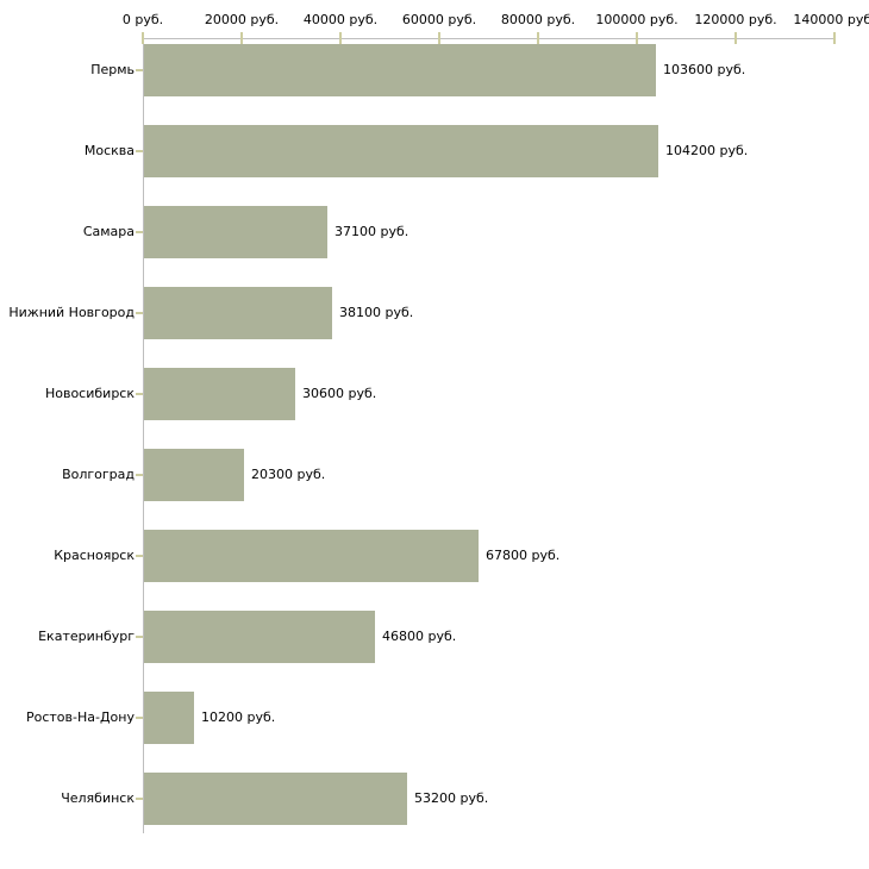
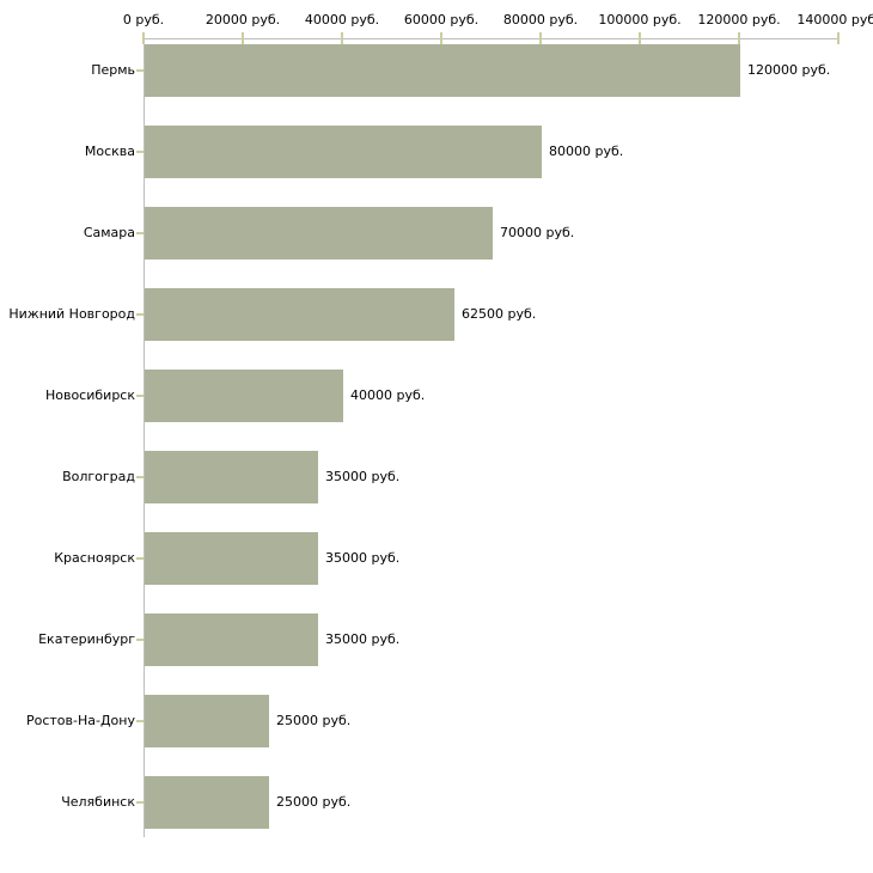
Пермь: 103600 -> 120000
Москва: 104200 -> 80000
Самара: 37100 -> 70000
Нижний Новгород: 38100 -> 62500
Новосибирск: 30600 -> 40000
Волгоград: 20300 -> 35000
Красноярск: 67800 -> 35000
Екатеринбург: 46800 -> 35000
Ростов-На-Дону: 10200 -> 25000
Челябинск: 53200 -> 25000
